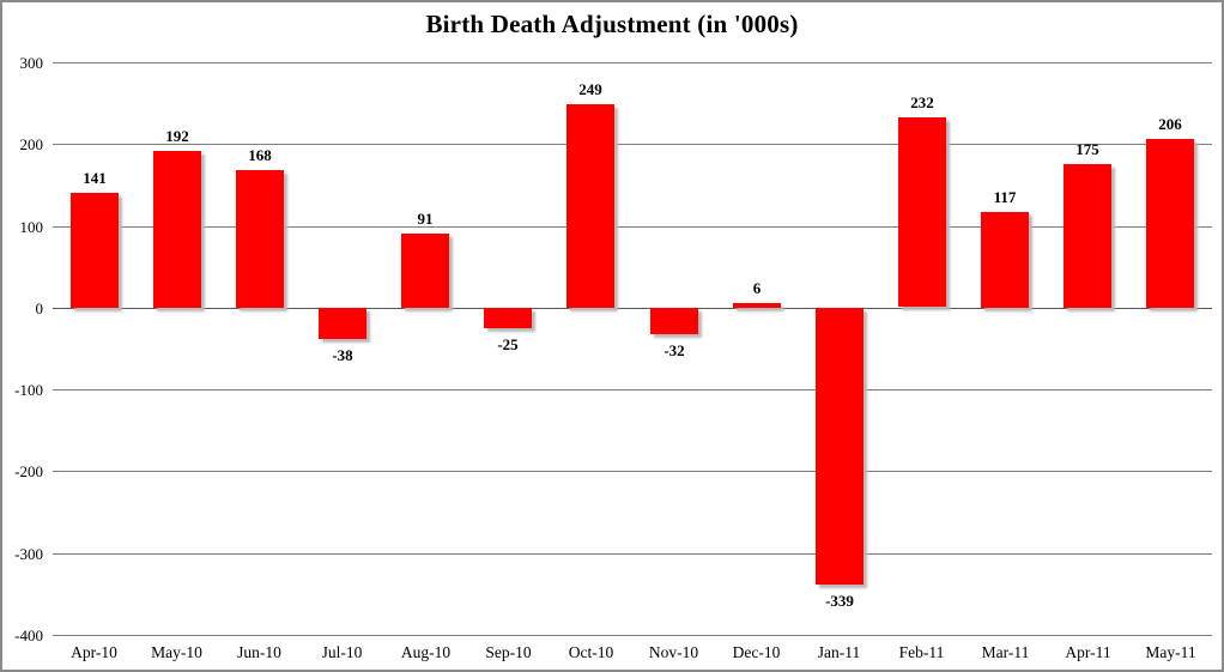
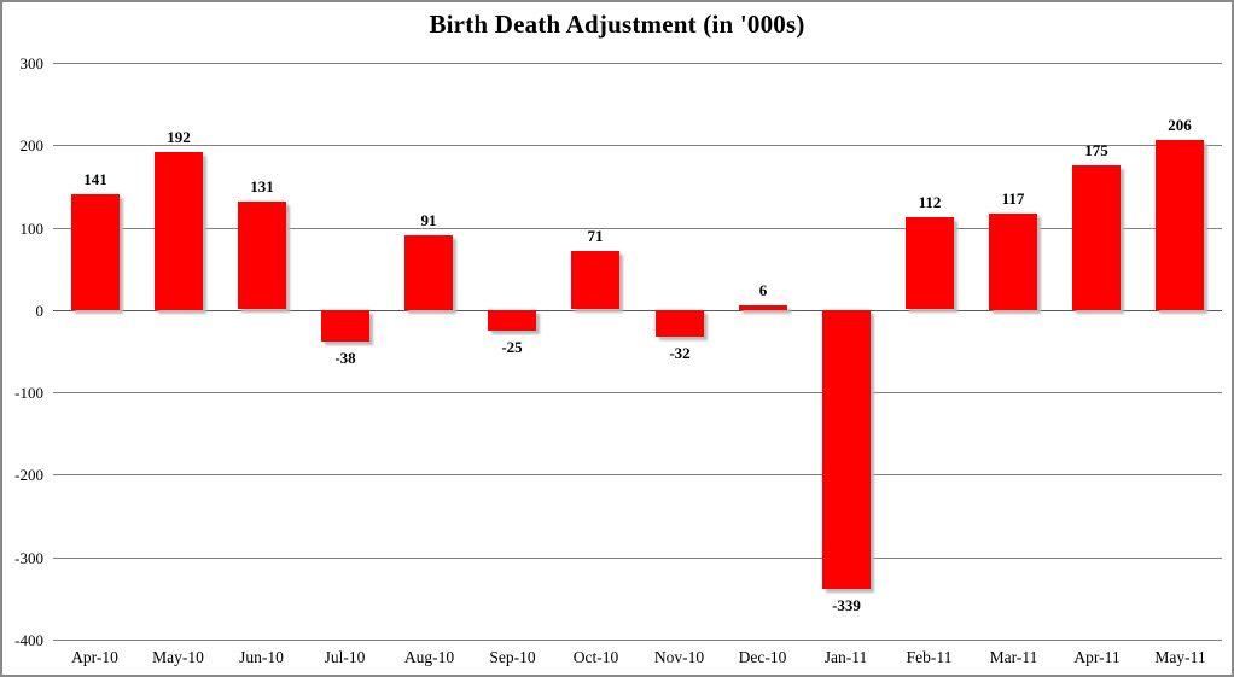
Jun-10: 168 -> 131
Oct-10: 249 -> 71
Feb-11: 232 -> 112
